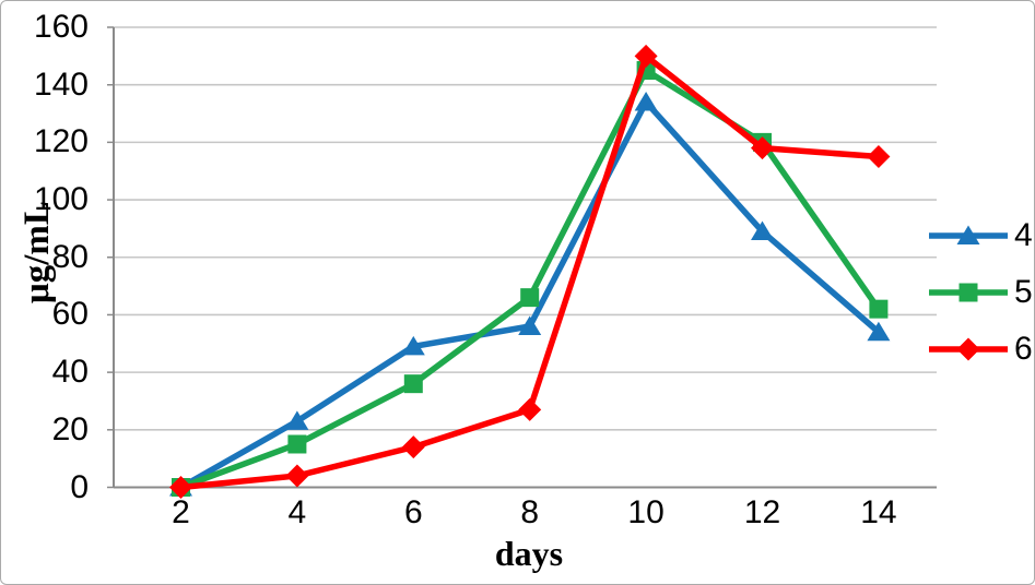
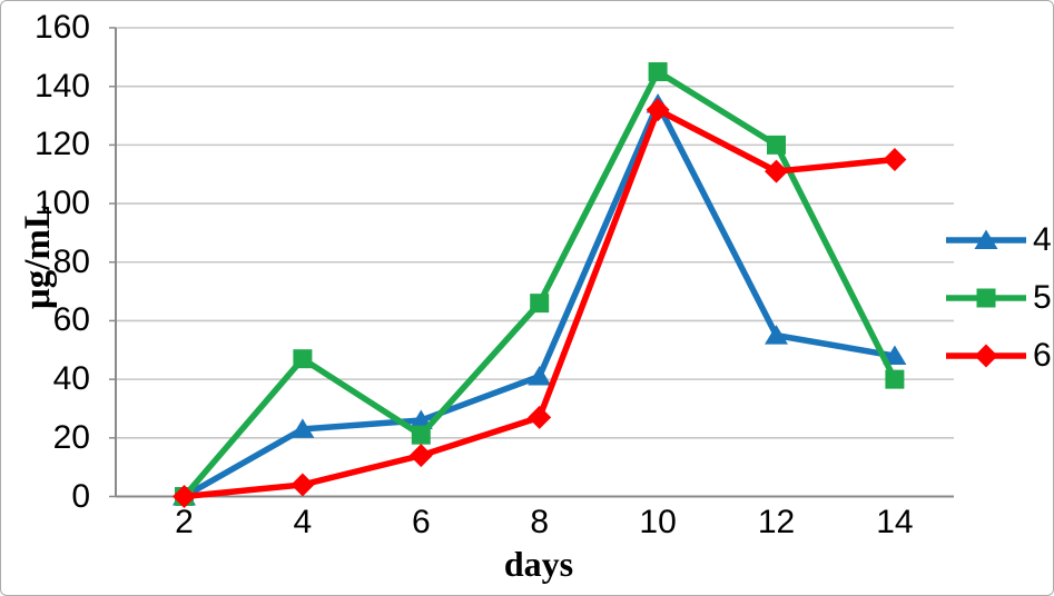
5/4: 15 -> 47
4/6: 49 -> 26
5/6: 36 -> 21
4/8: 56 -> 41
6/10: 150 -> 132
4/12: 89 -> 55
6/12: 118 -> 111
4/14: 54 -> 48
5/14: 62 -> 40
